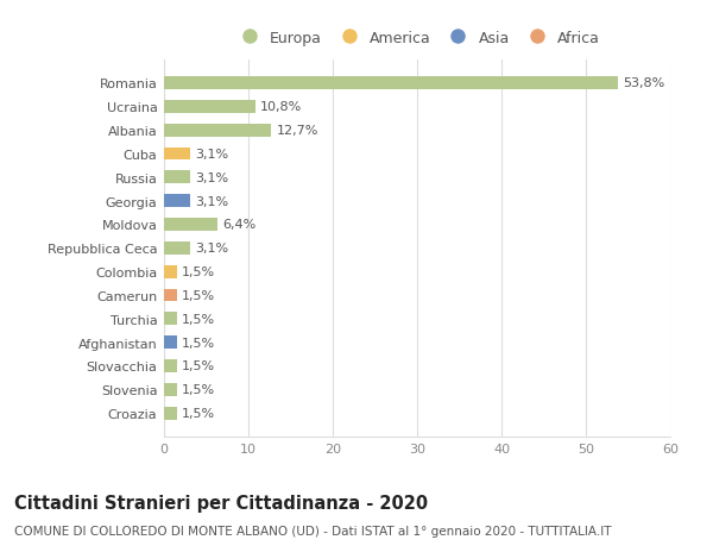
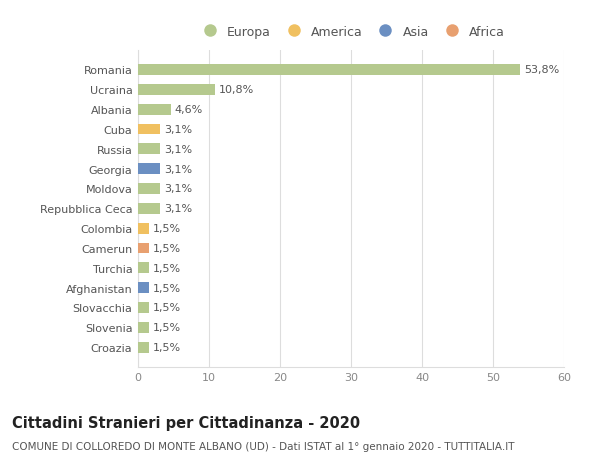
Albania: 12,7% -> 4,6%
Moldova: 6,4% -> 3,1%
